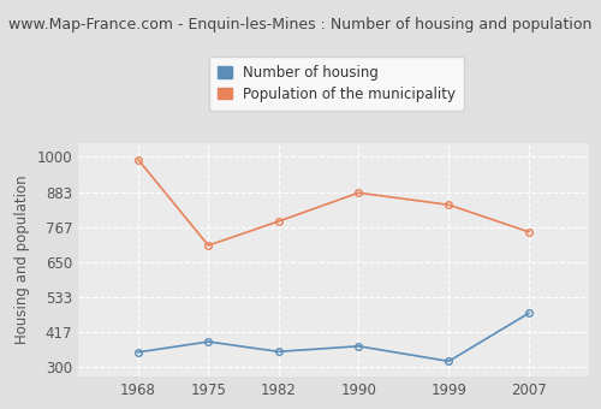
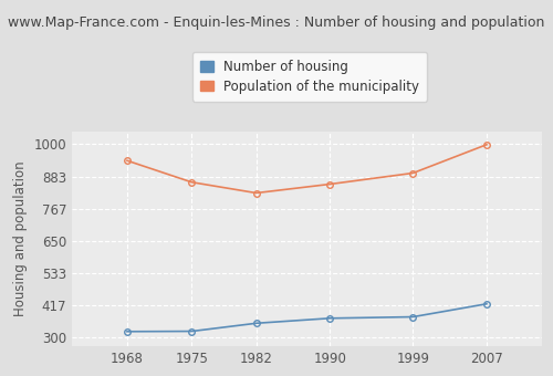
Number of housing/1968: 350 -> 322
Population of the municipality/1968: 990 -> 940
Number of housing/1975: 385 -> 323
Population of the municipality/1975: 705 -> 862
Population of the municipality/1982: 785 -> 823
Population of the municipality/1990: 880 -> 855
Number of housing/1999: 320 -> 375
Population of the municipality/1999: 840 -> 895
Number of housing/2007: 480 -> 422
Population of the municipality/2007: 750 -> 998
